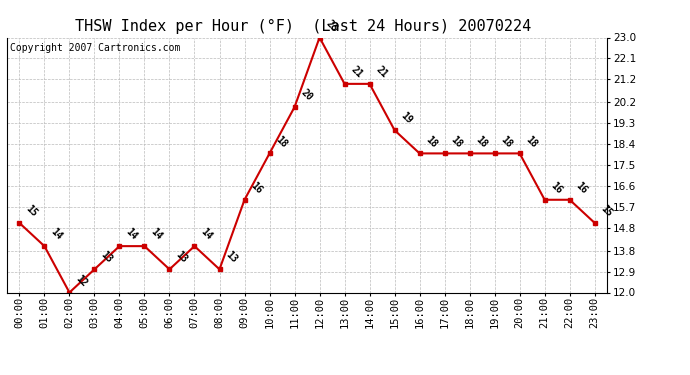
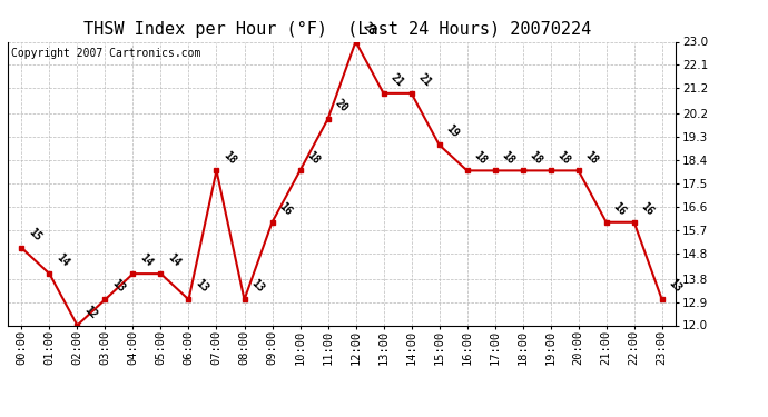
07:00: 14 -> 18
23:00: 15 -> 13
